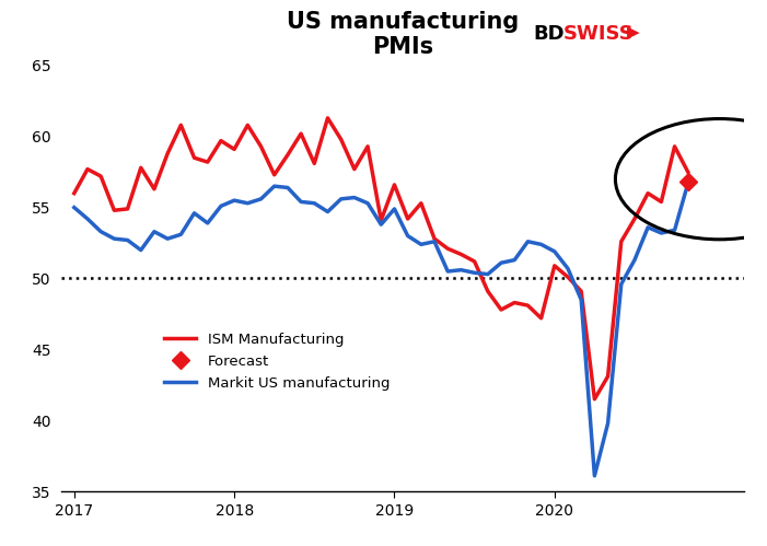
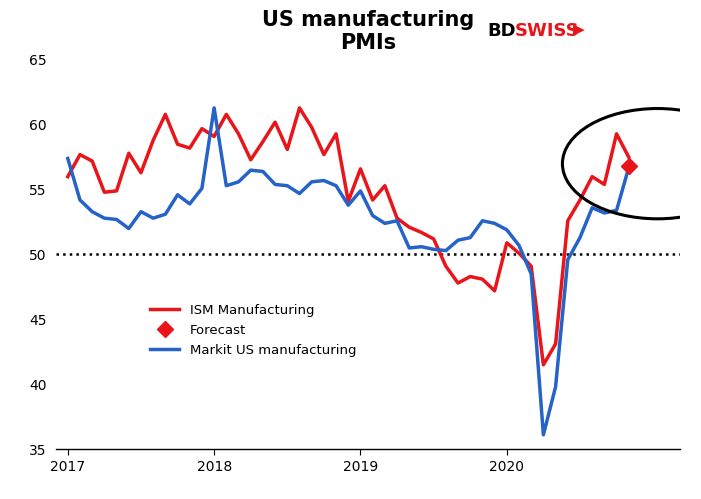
Markit US manufacturing/2017: 55.0 -> 57.4
Markit US manufacturing/2018: 55.5 -> 61.3
